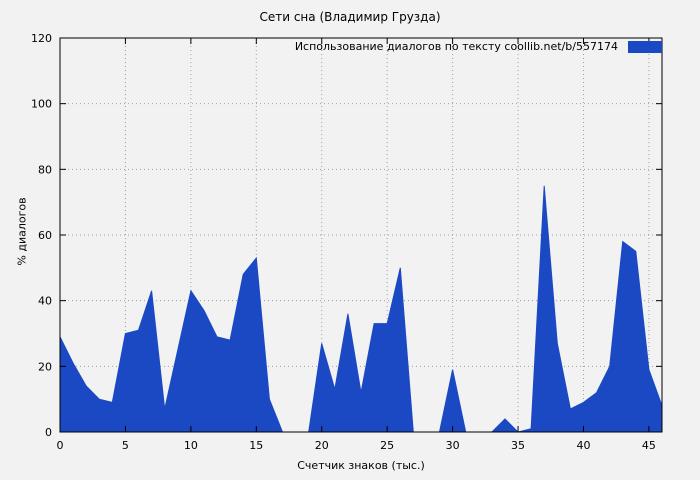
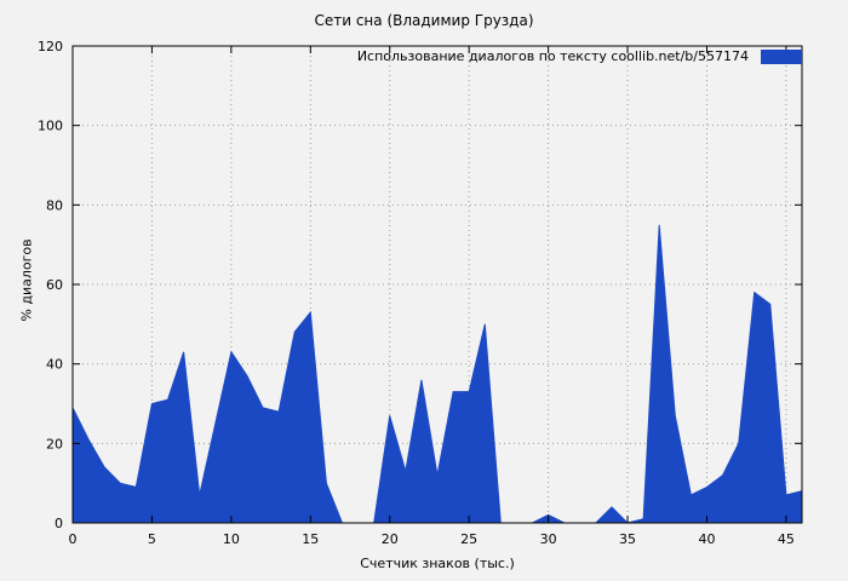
30: 19 -> 2
45: 19 -> 7
